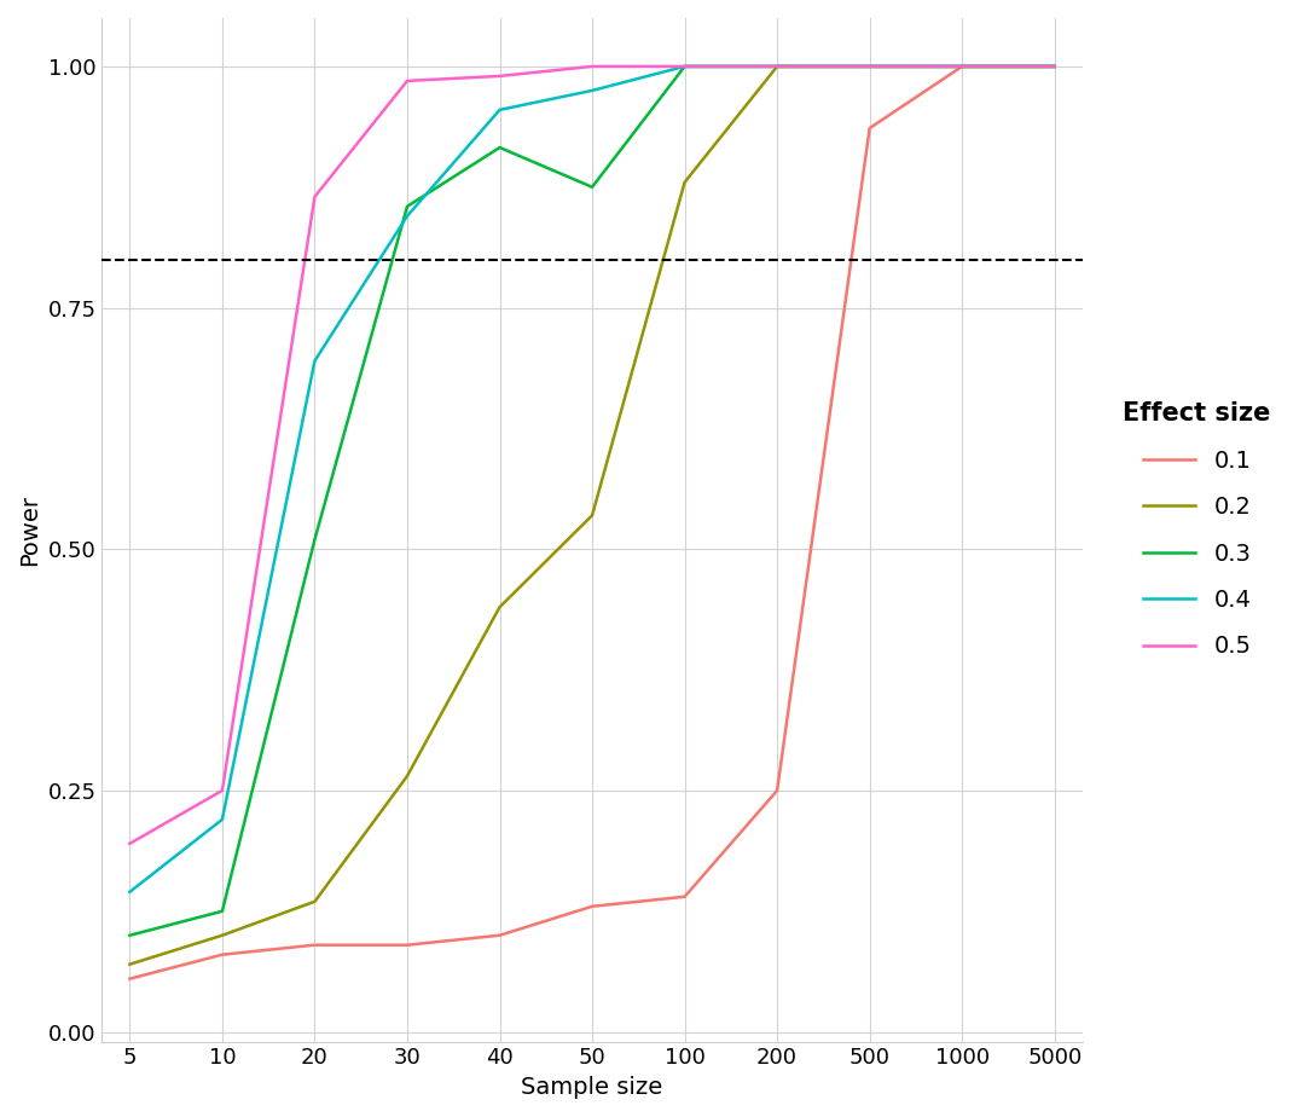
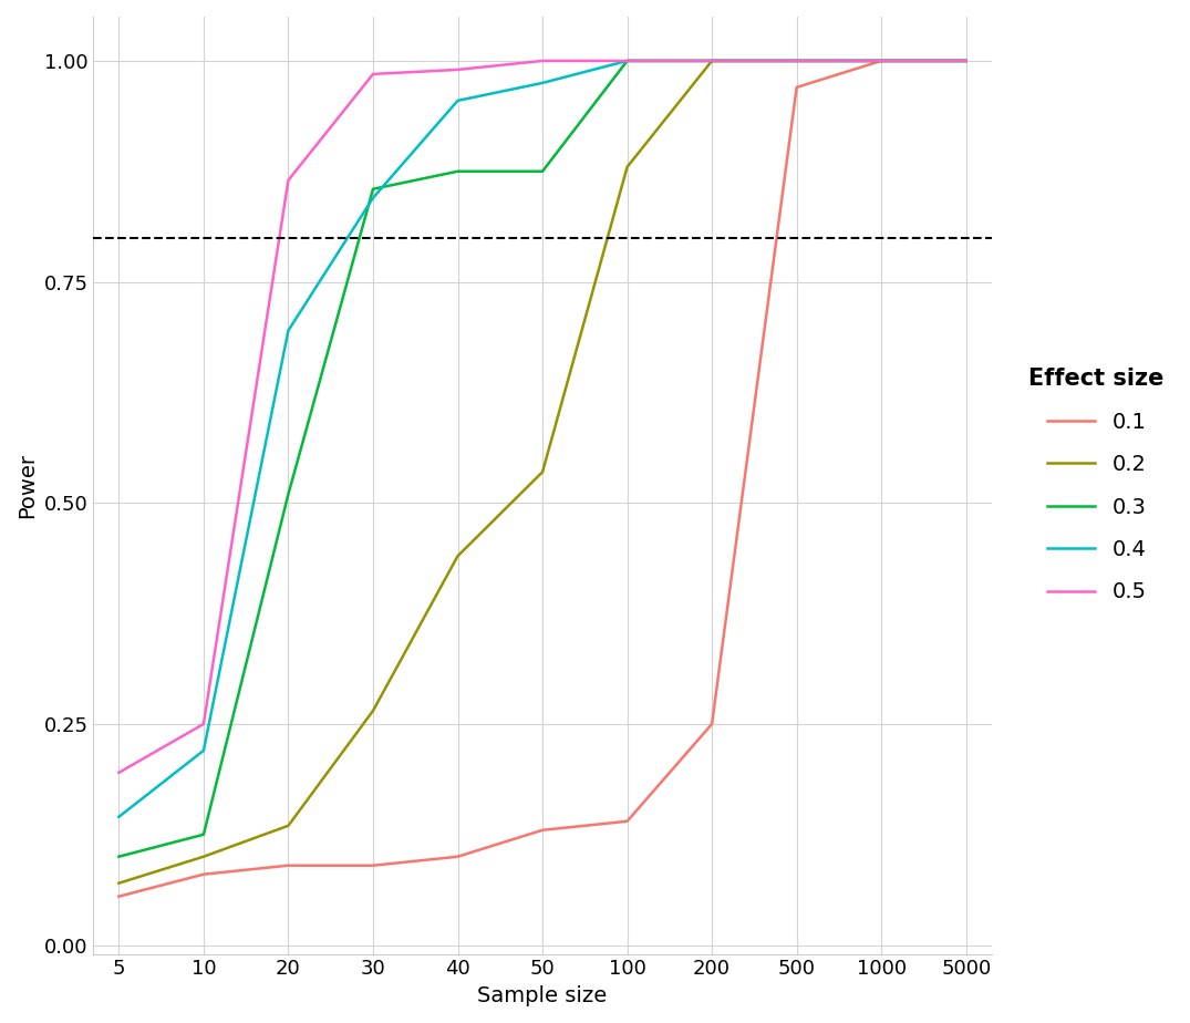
0.3/40: 0.916 -> 0.875
0.1/500: 0.936 -> 0.970
